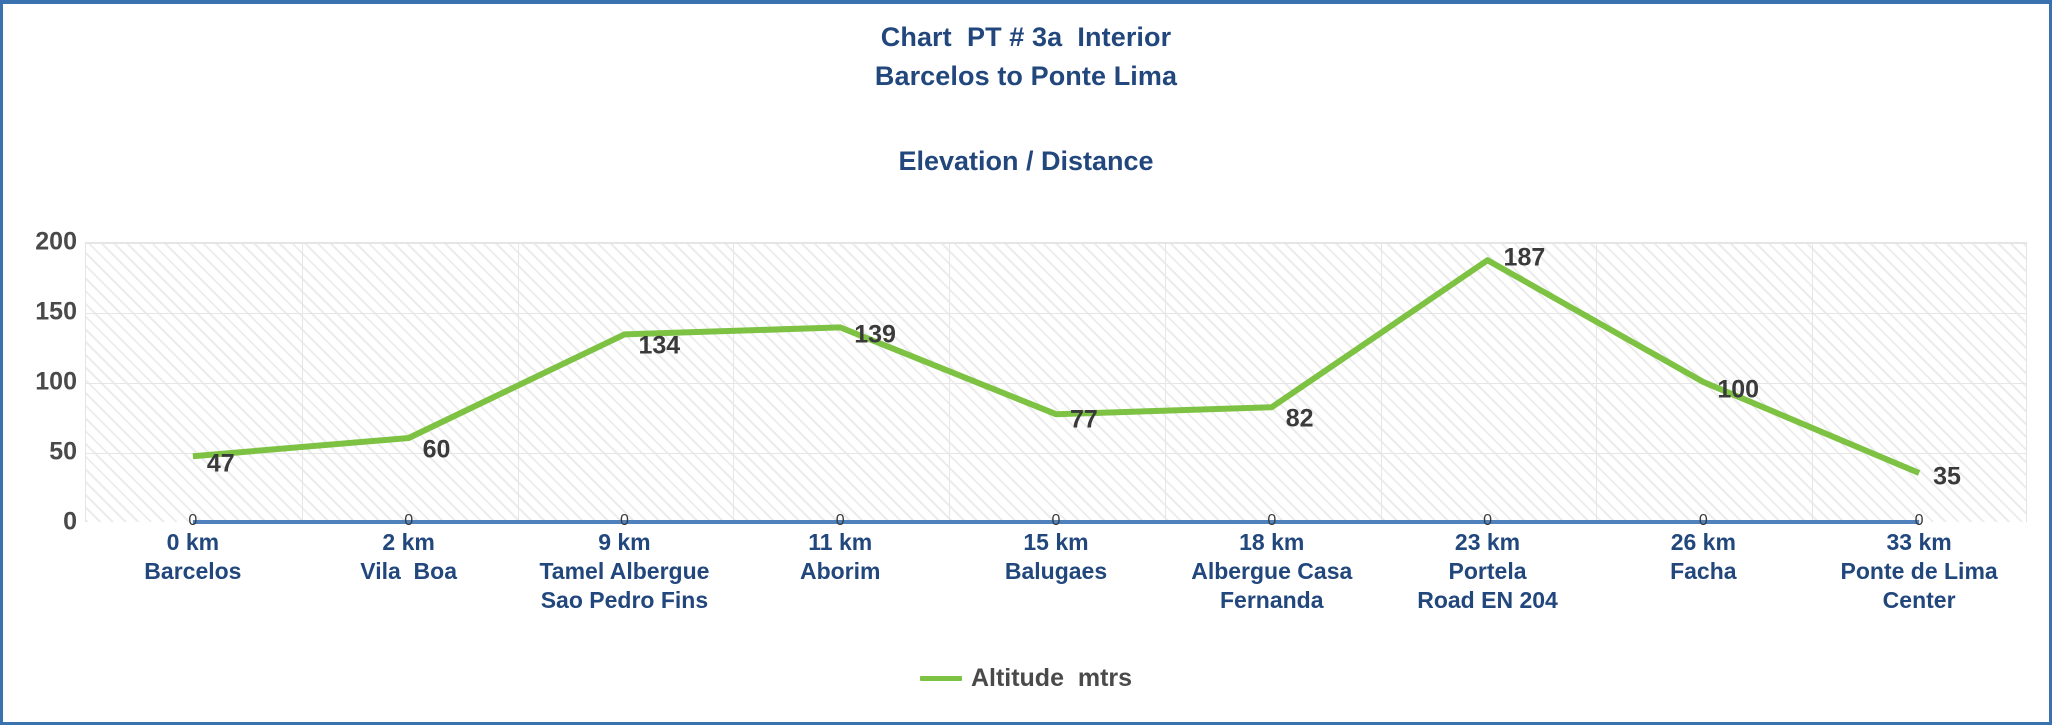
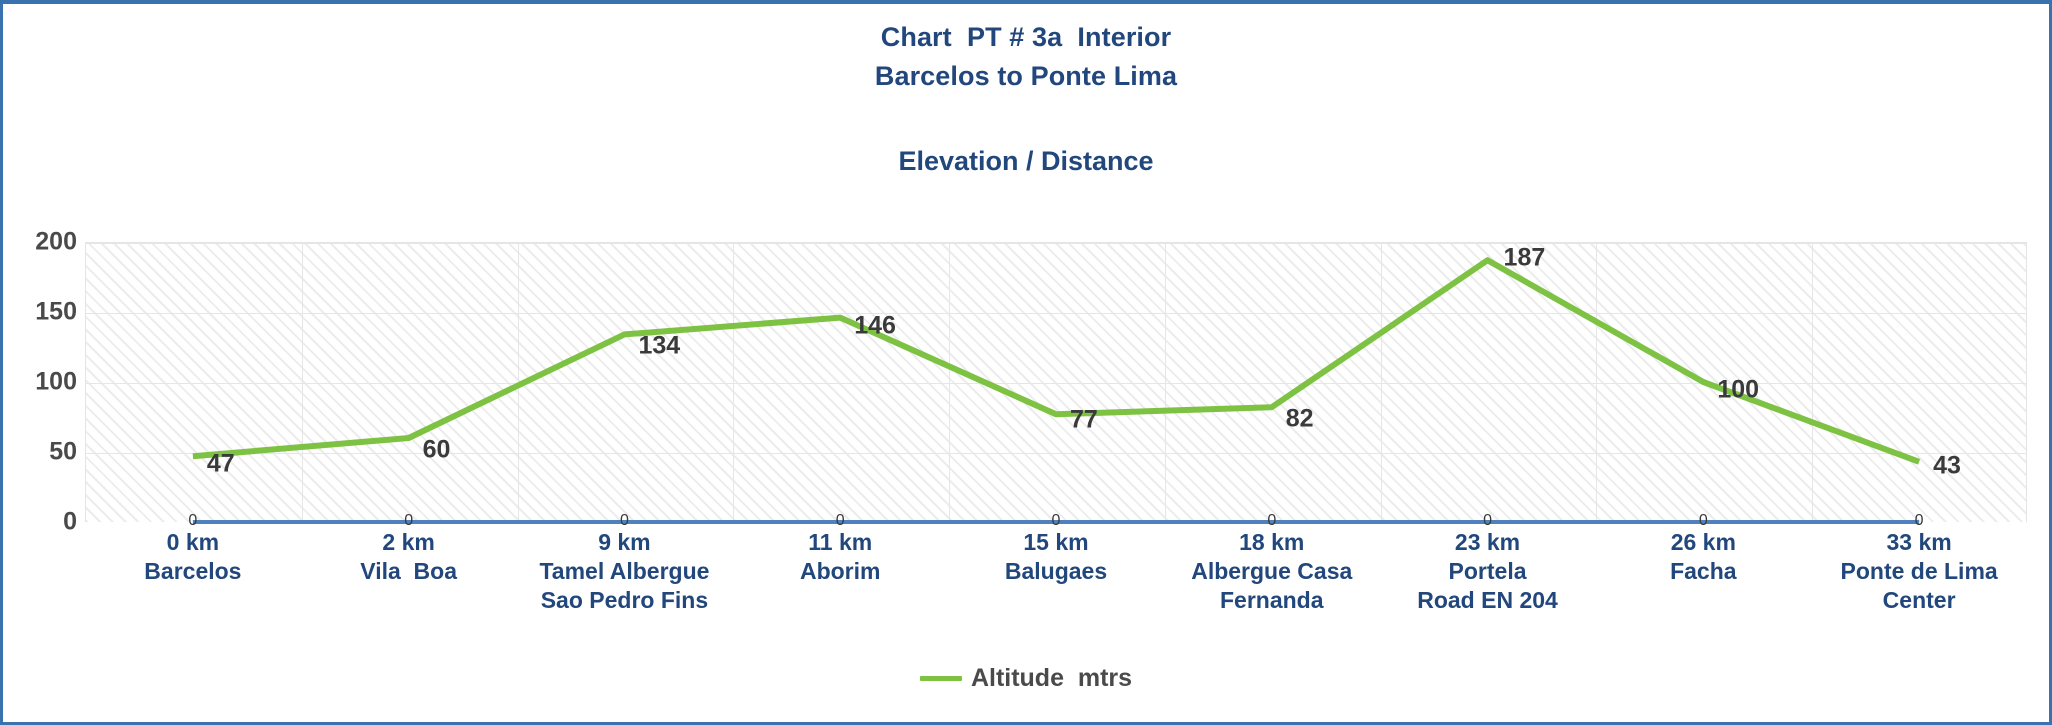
Altitude mtrs/11 km Aborim: 139 -> 146
Altitude mtrs/33 km Ponte de Lima Center: 35 -> 43
